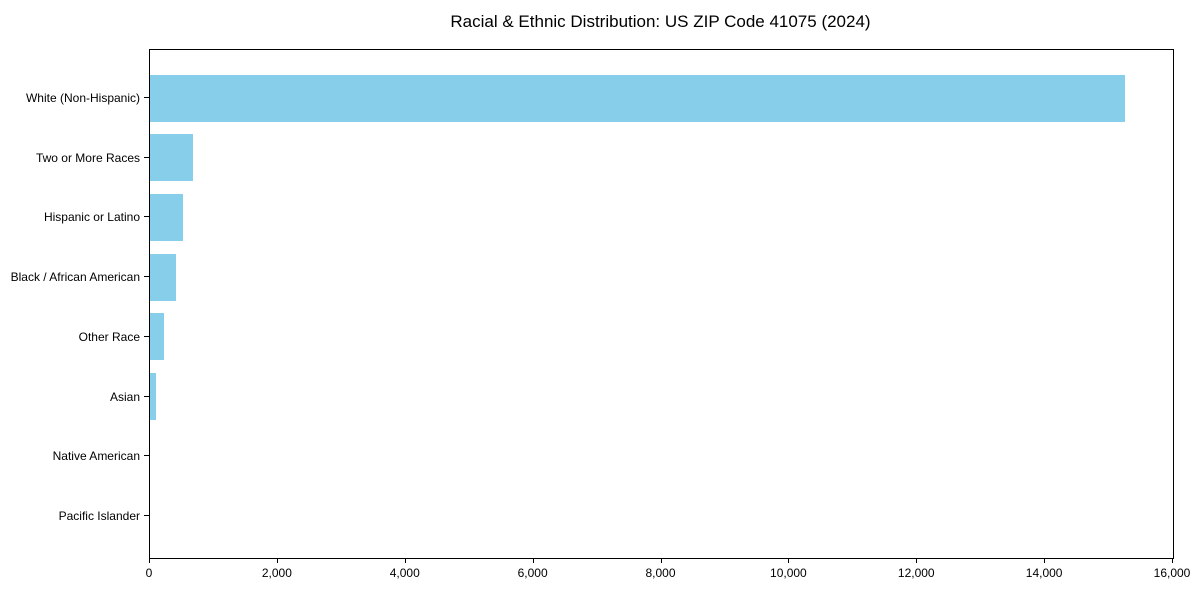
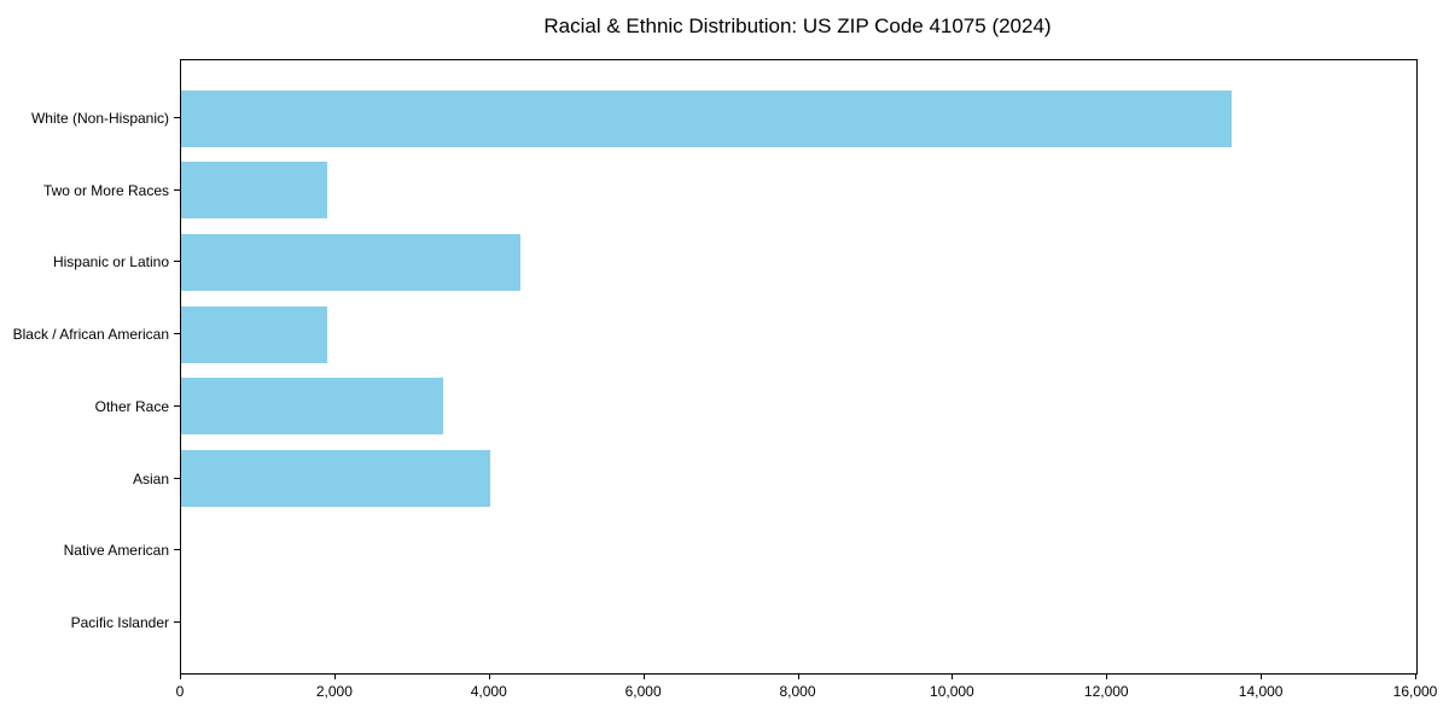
White (Non-Hispanic): 15200 -> 13600
Two or More Races: 700 -> 1900
Hispanic or Latino: 500 -> 4400
Black / African American: 400 -> 1900
Other Race: 200 -> 3400
Asian: 100 -> 4000
